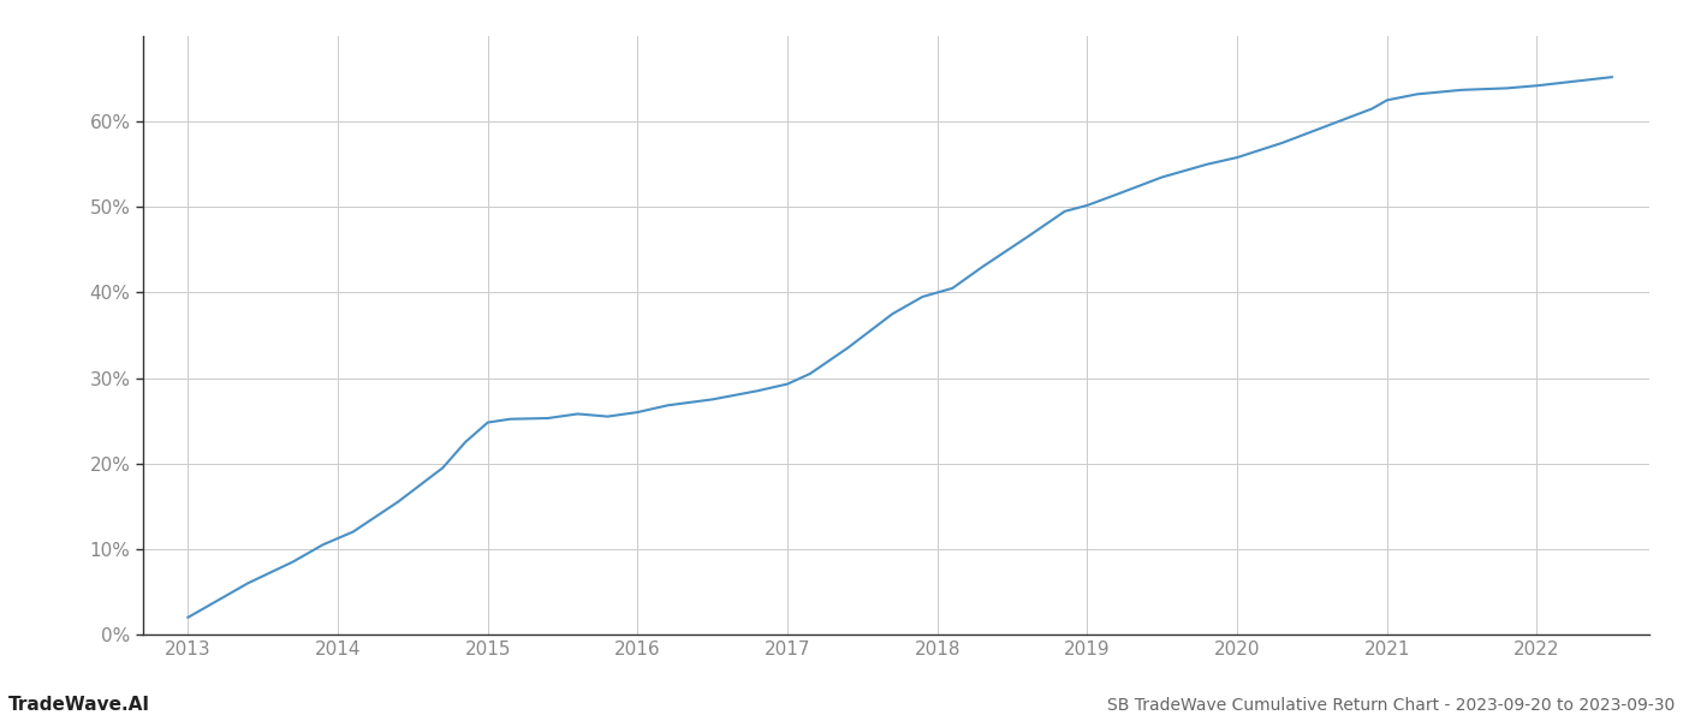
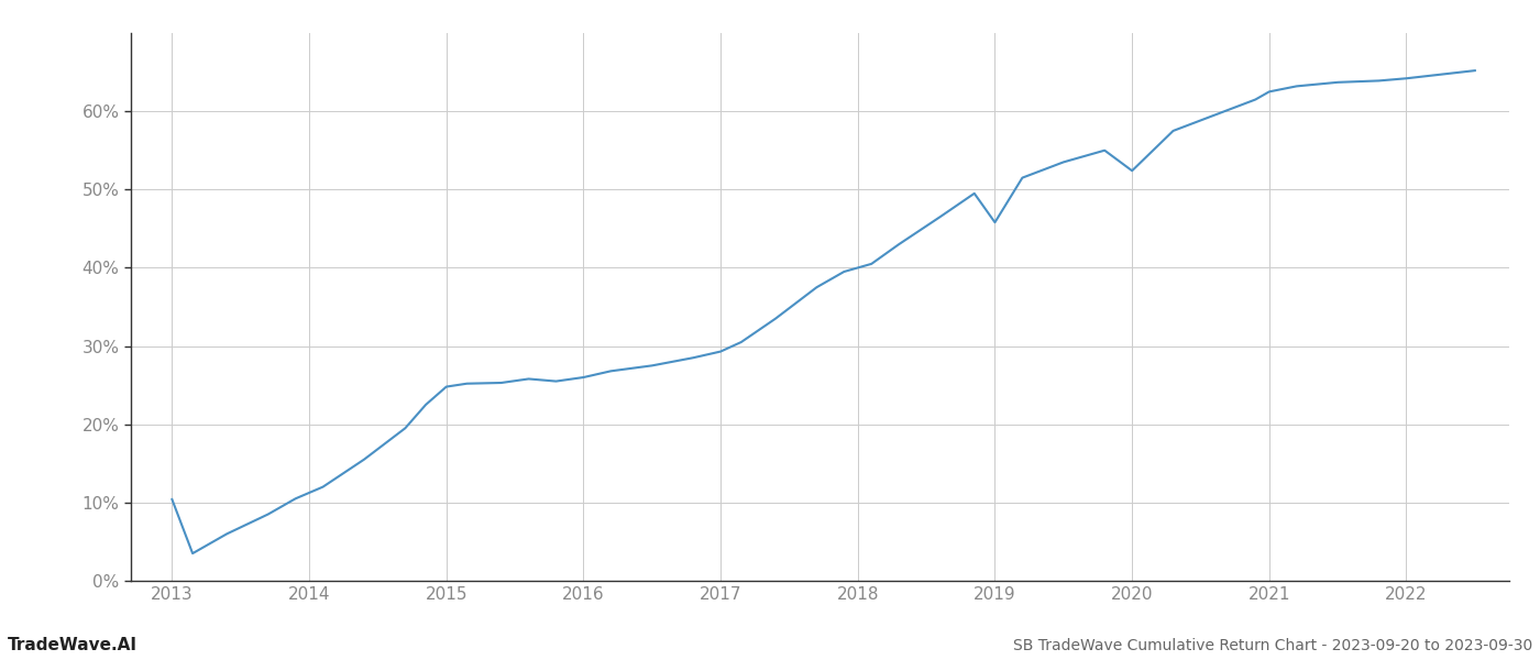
2013: 2.0% -> 10.4%
2019: 50.2% -> 45.8%
2020: 55.8% -> 52.4%
